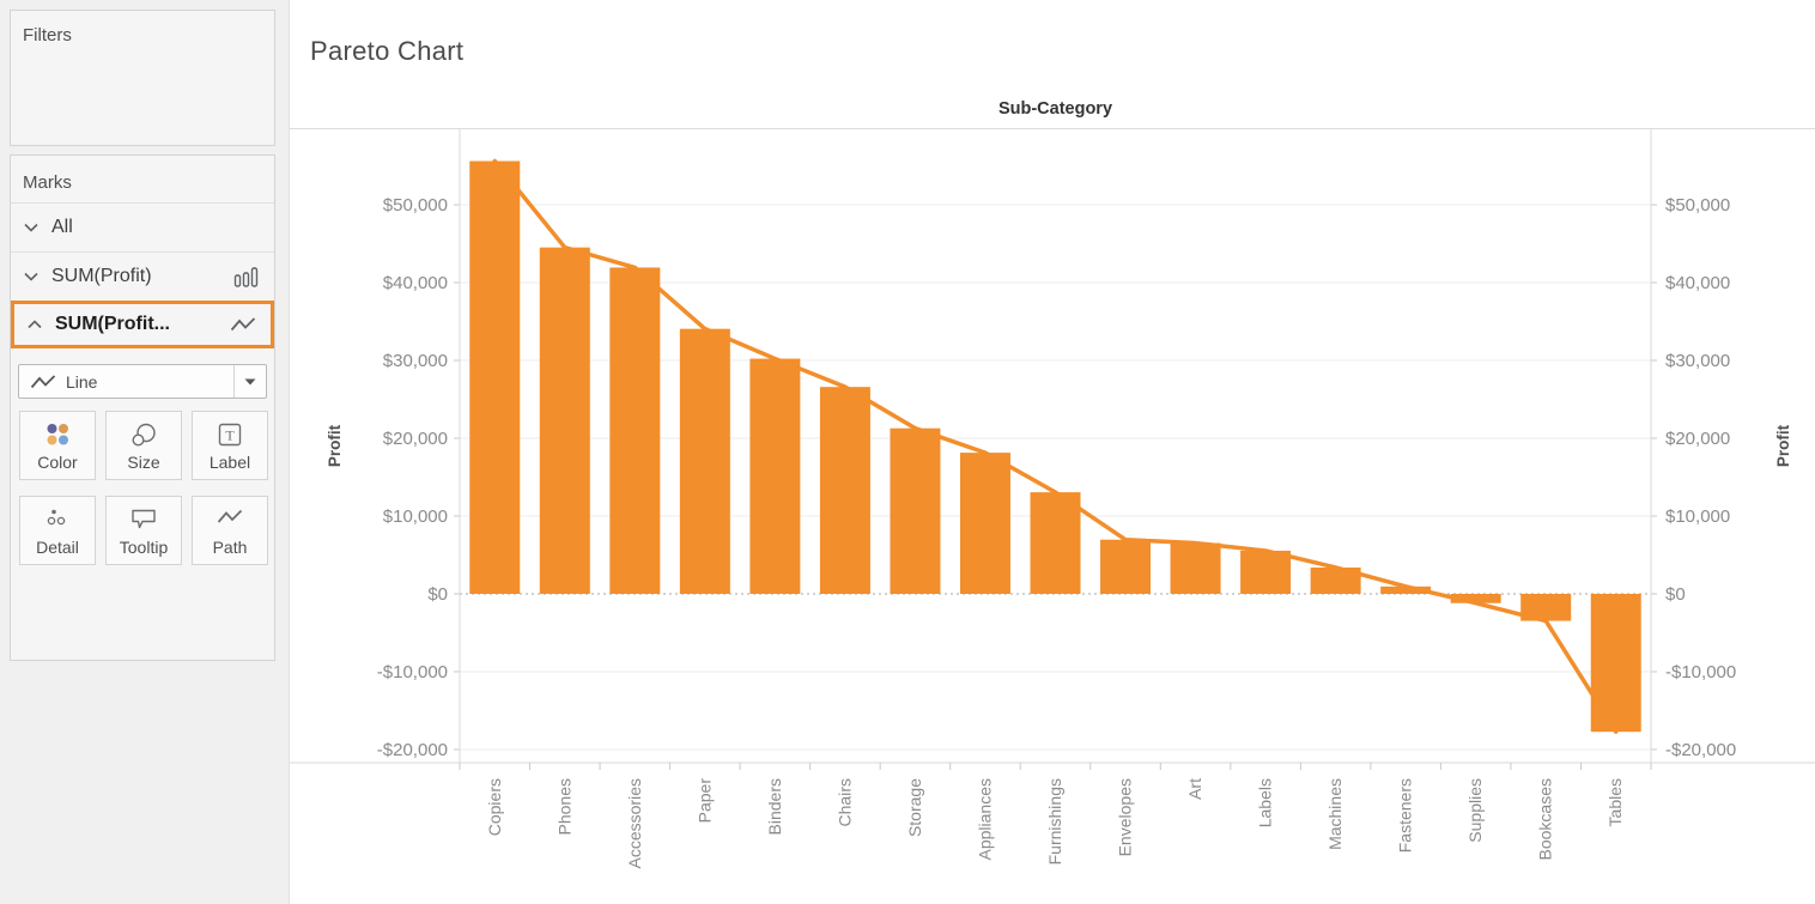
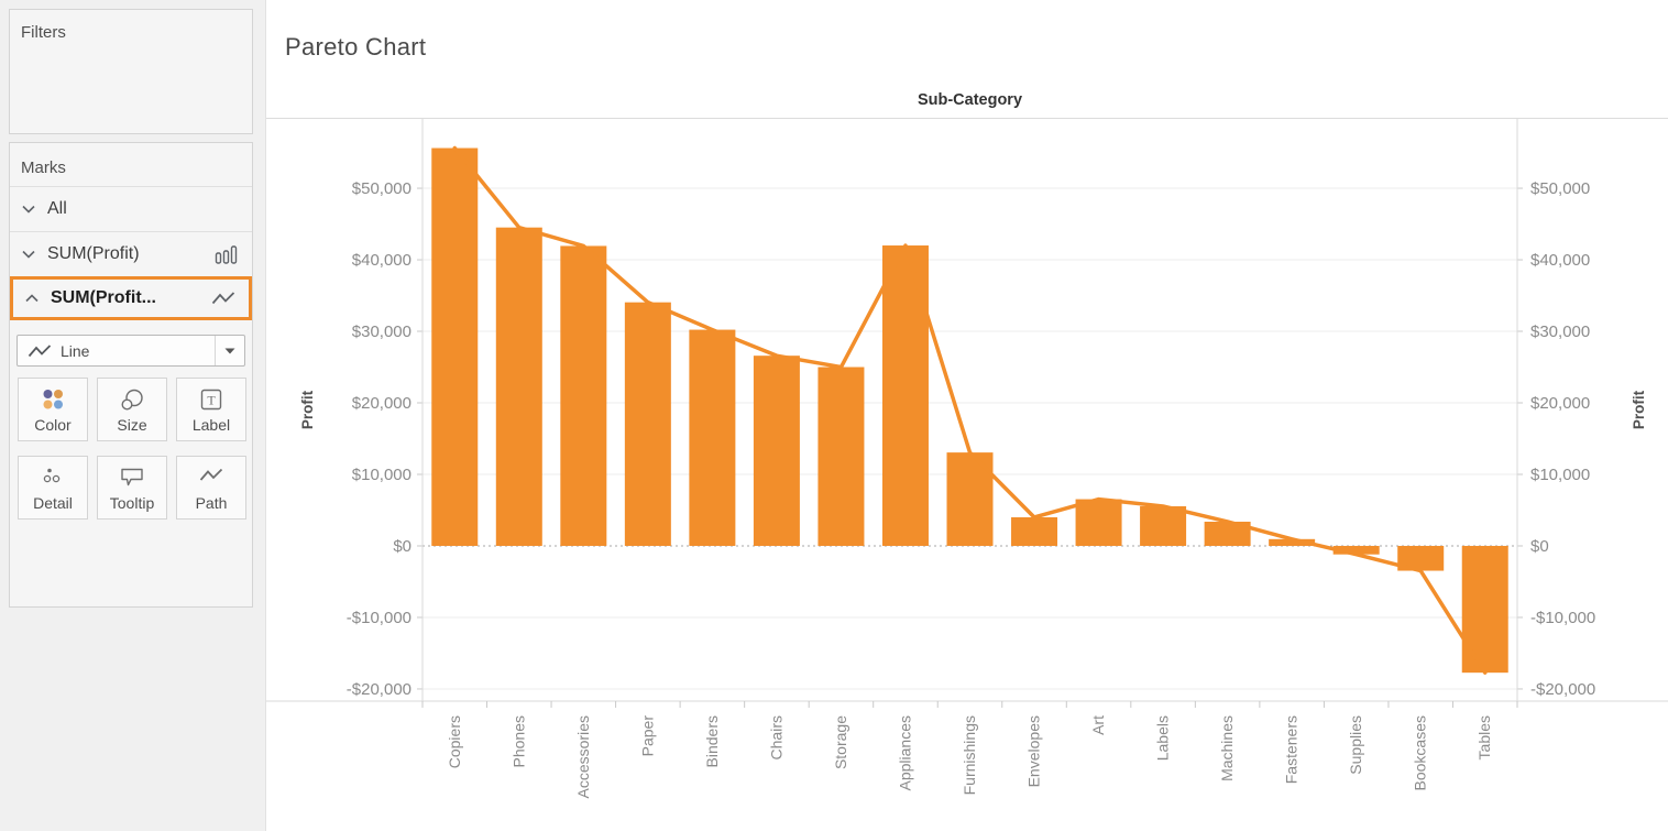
Storage: $21000 -> $25000
Appliances: $18000 -> $42000
Envelopes: $7000 -> $4000
